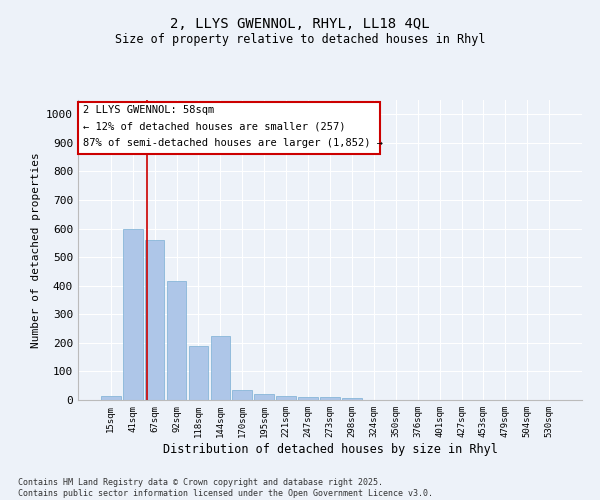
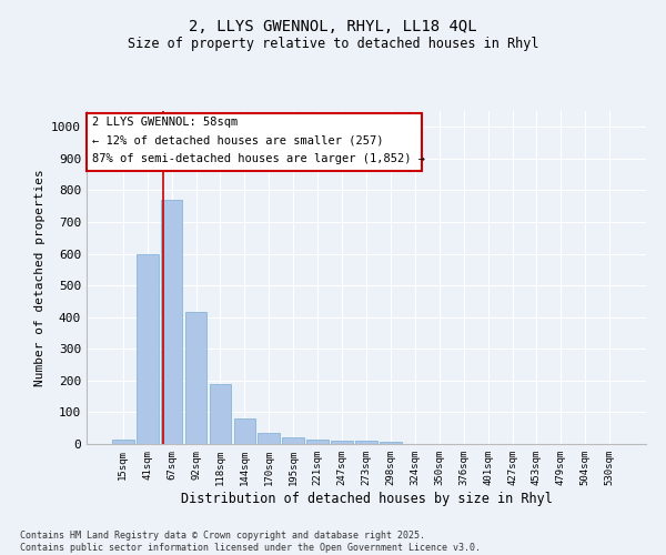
67sqm: 560 -> 770
144sqm: 225 -> 80
